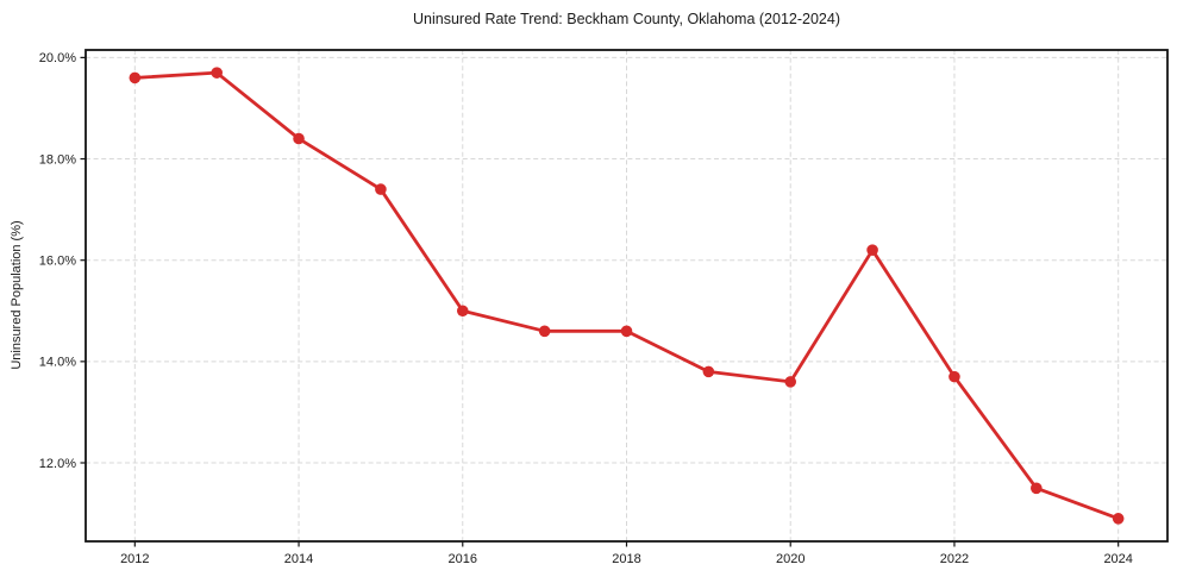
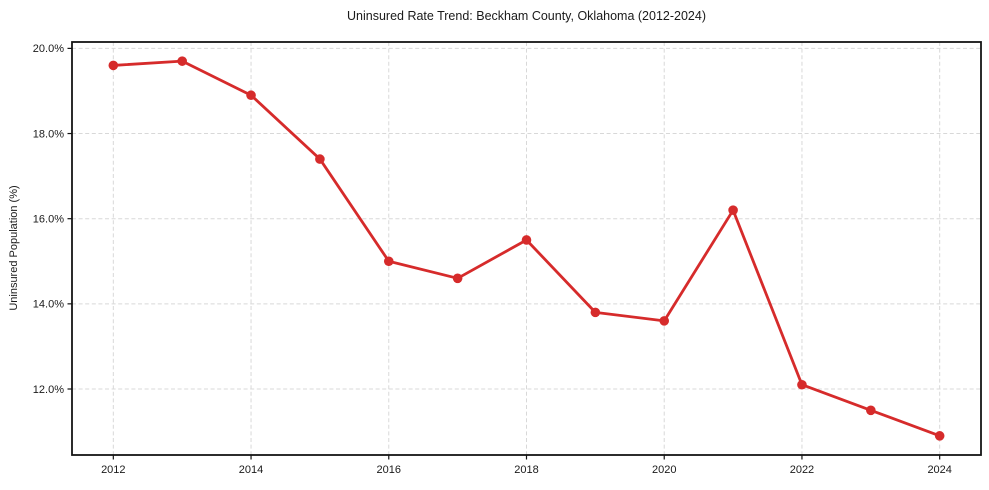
2014: 18.4% -> 18.9%
2018: 14.6% -> 15.5%
2022: 13.7% -> 12.1%
